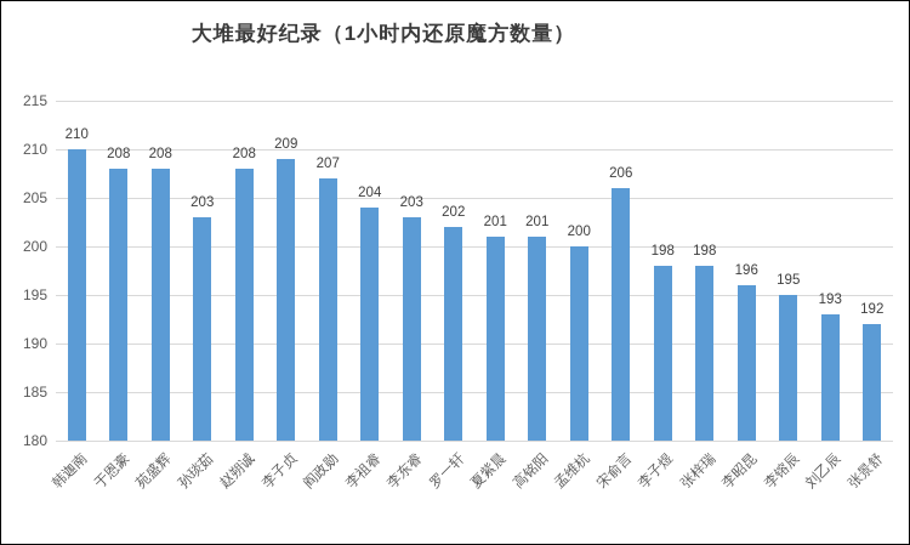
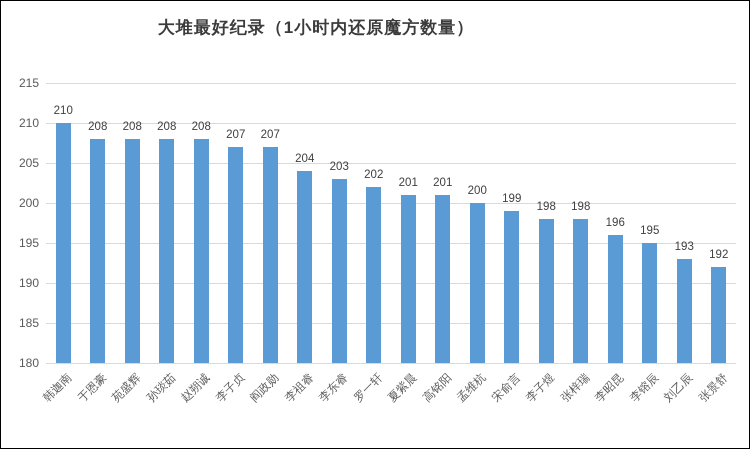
孙琰茹: 203 -> 208
李子贞: 209 -> 207
宋俞言: 206 -> 199
